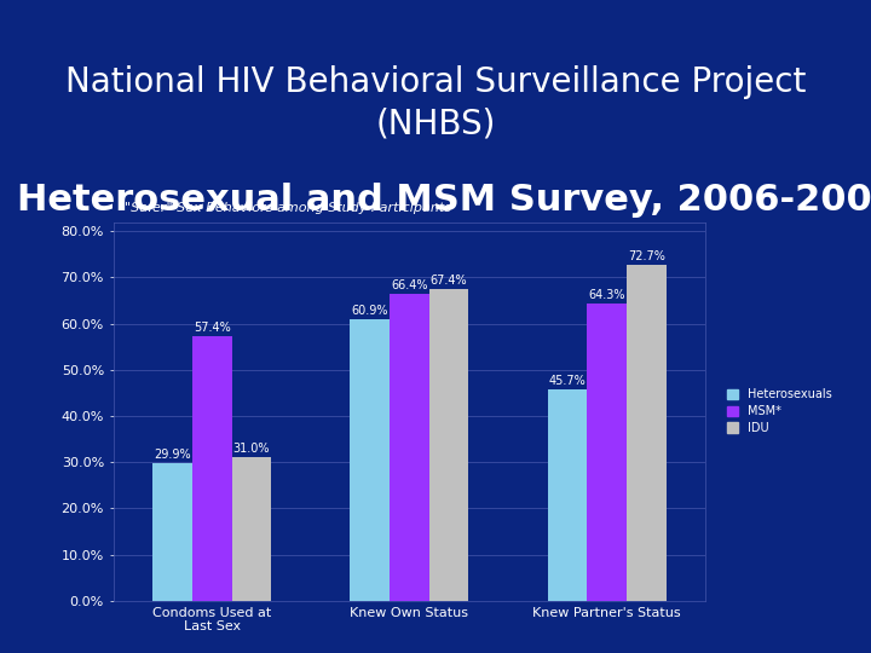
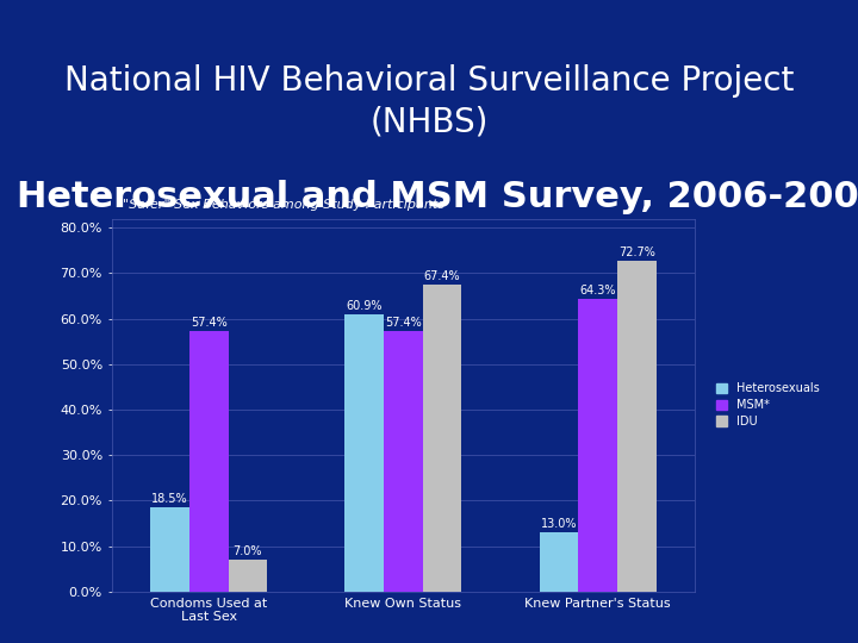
Heterosexuals/Condoms Used at Last Sex: 29.9% -> 18.5%
IDU/Condoms Used at Last Sex: 31.0% -> 7.0%
MSM*/Knew Own Status: 66.4% -> 57.4%
Heterosexuals/Knew Partner's Status: 45.7% -> 13.0%
